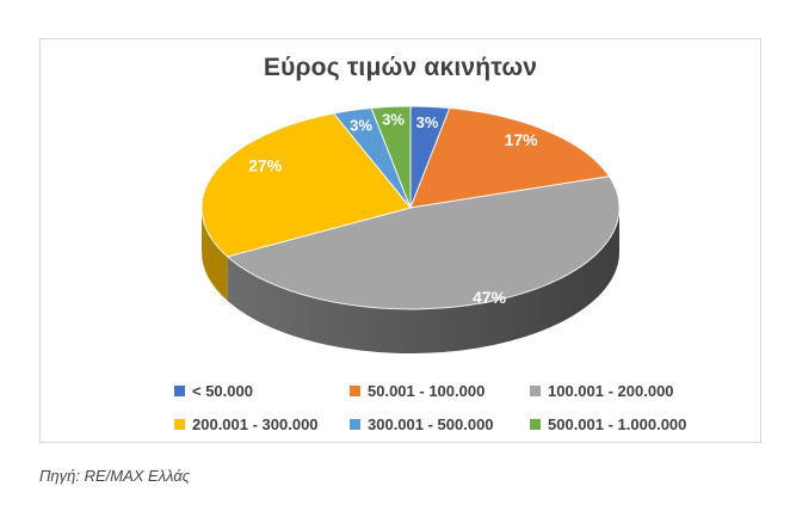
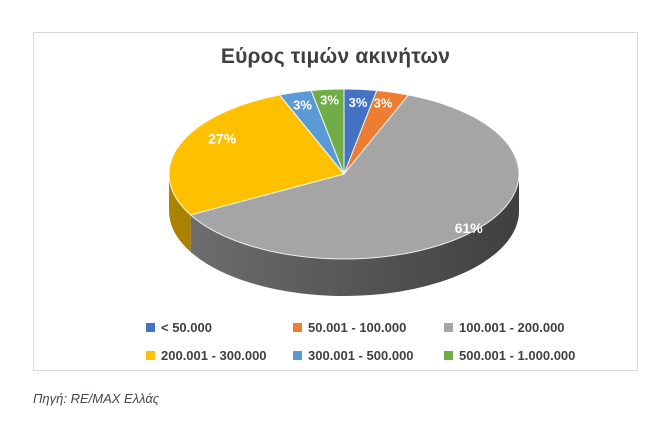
50.001 - 100.000: 17% -> 3%
100.001 - 200.000: 47% -> 61%
